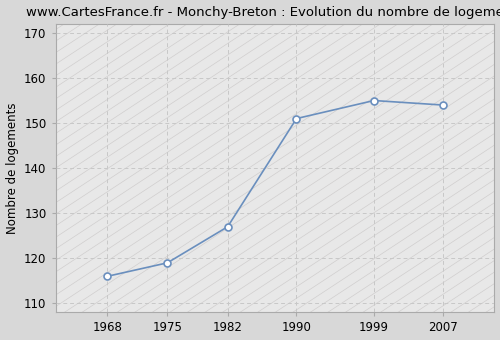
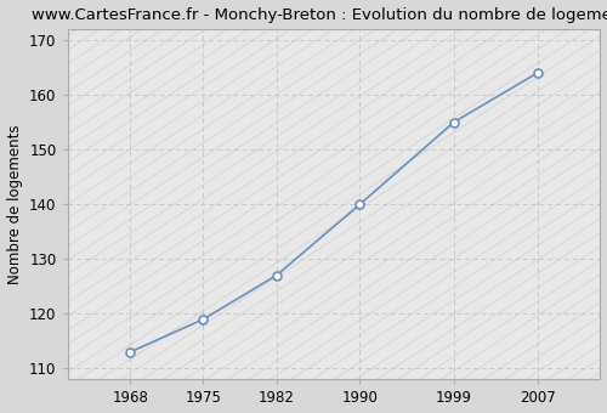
1968: 116 -> 113
1990: 151 -> 140
2007: 154 -> 164
